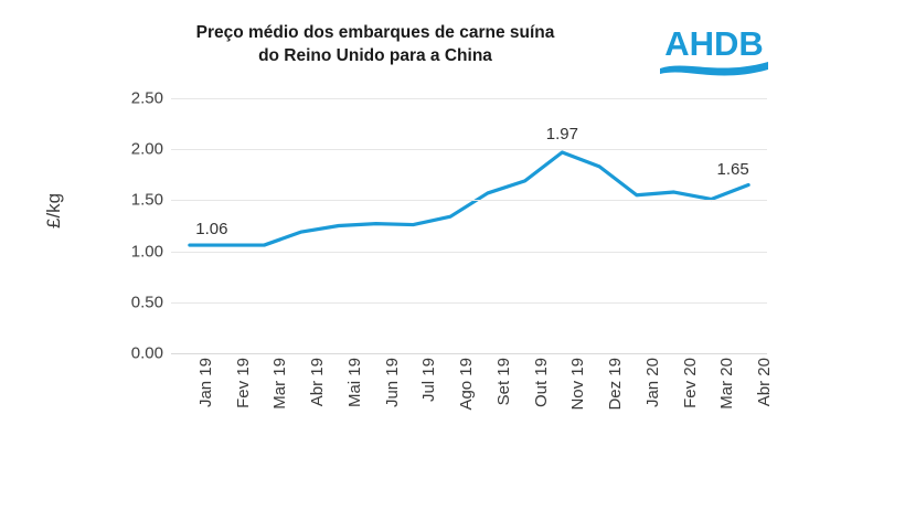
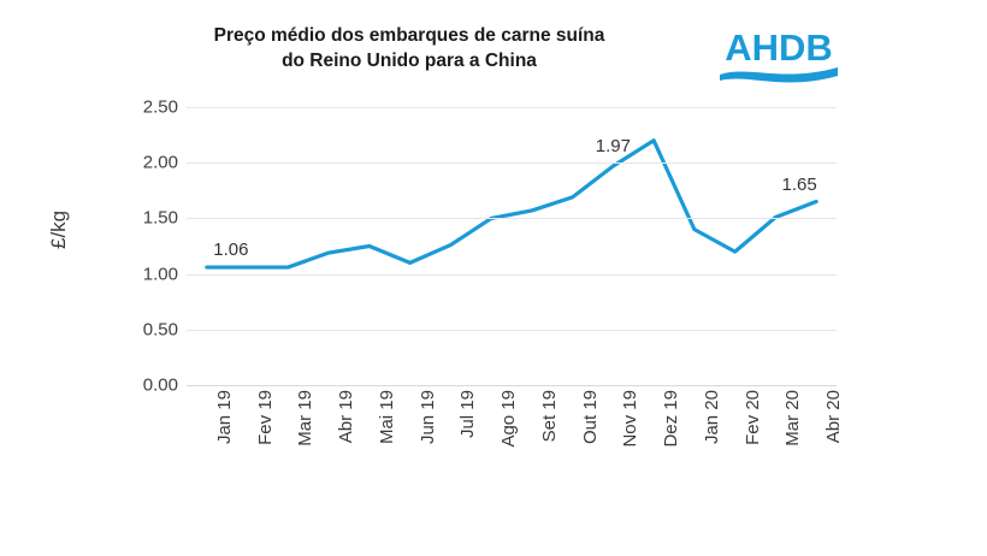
Jun 19: 1.3 -> 1.1
Ago 19: 1.3 -> 1.5
Dez 19: 1.8 -> 2.2
Jan 20: 1.6 -> 1.4
Fev 20: 1.6 -> 1.2
